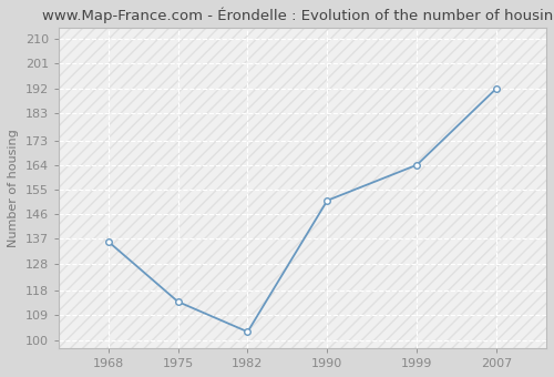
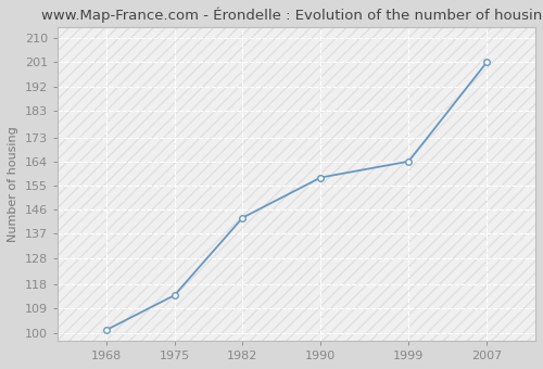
1968: 136 -> 101
1982: 103 -> 143
1990: 151 -> 158
2007: 192 -> 201
